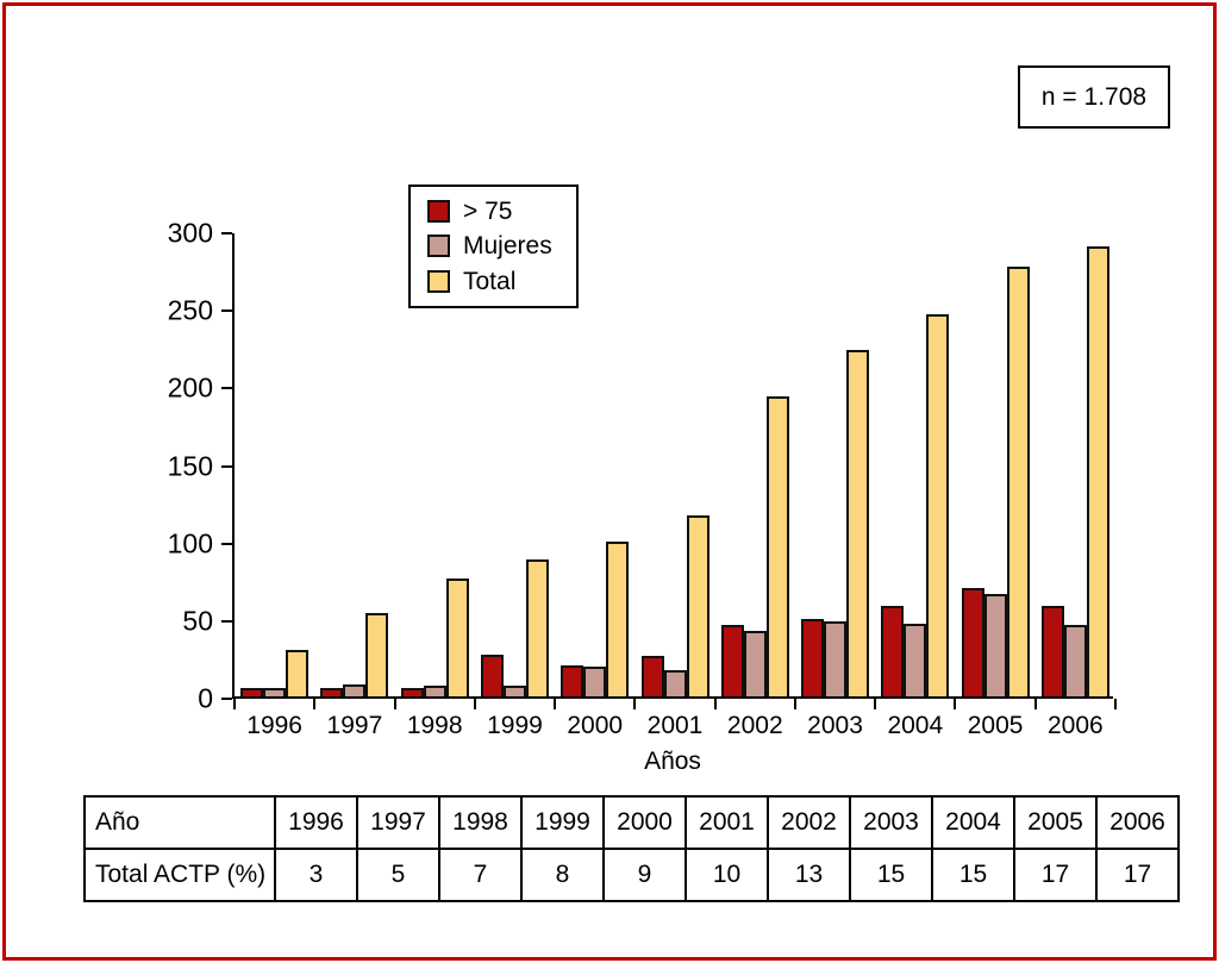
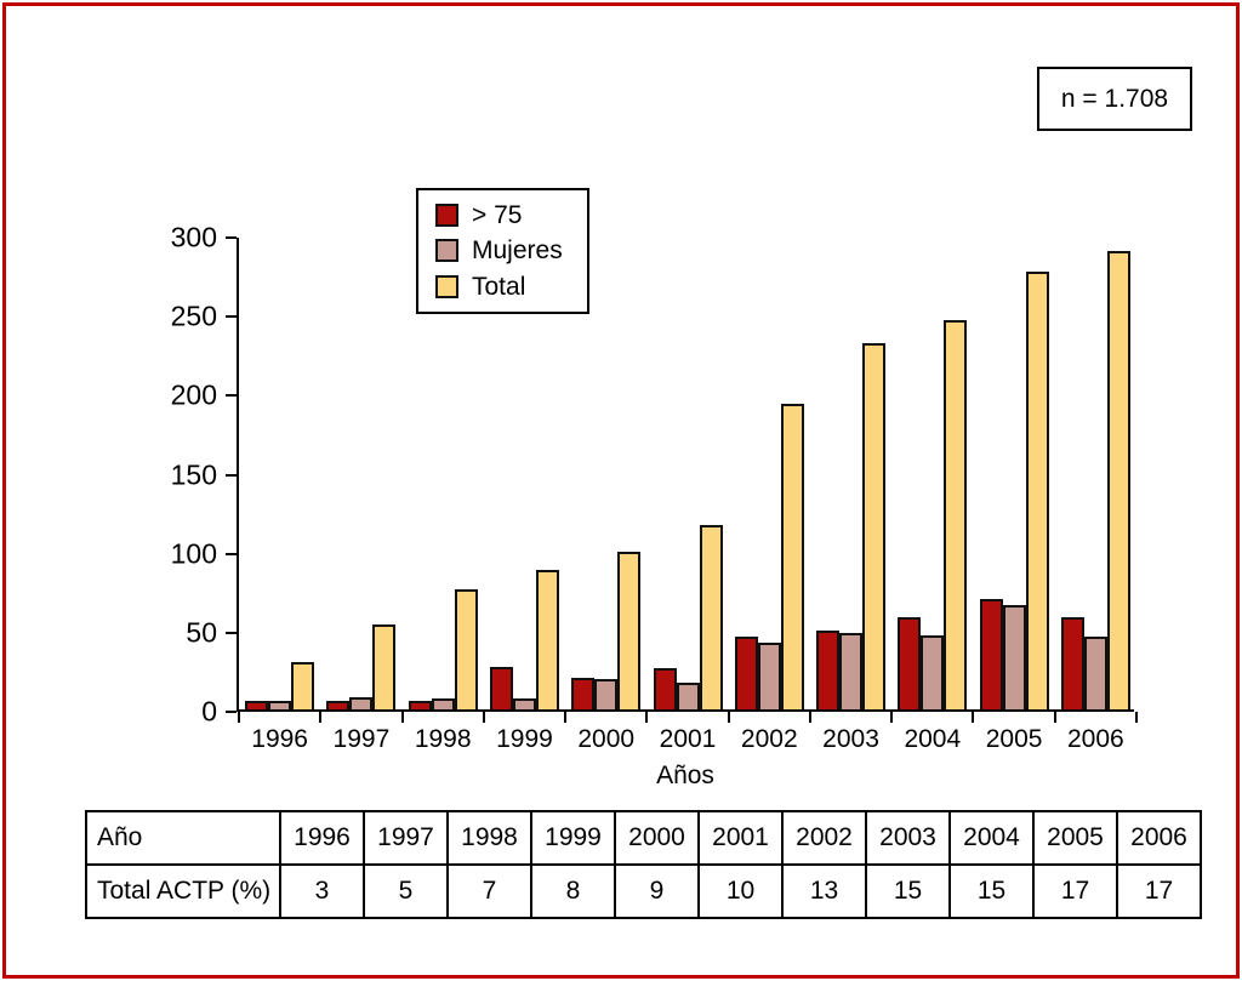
Total/2003: 223 -> 232
